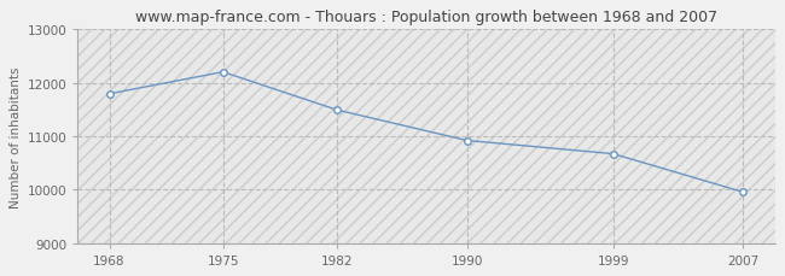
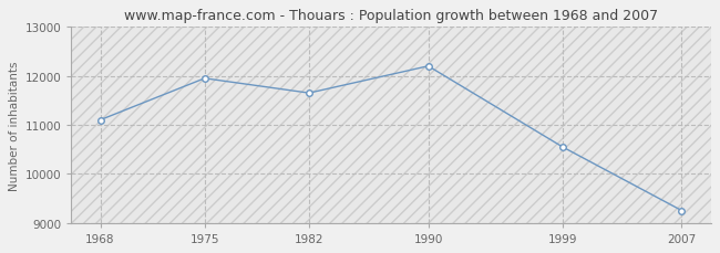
1968: 11790 -> 11100
1975: 12200 -> 11950
1982: 11490 -> 11650
1990: 10920 -> 12200
1999: 10670 -> 10550
2007: 9950 -> 9250
